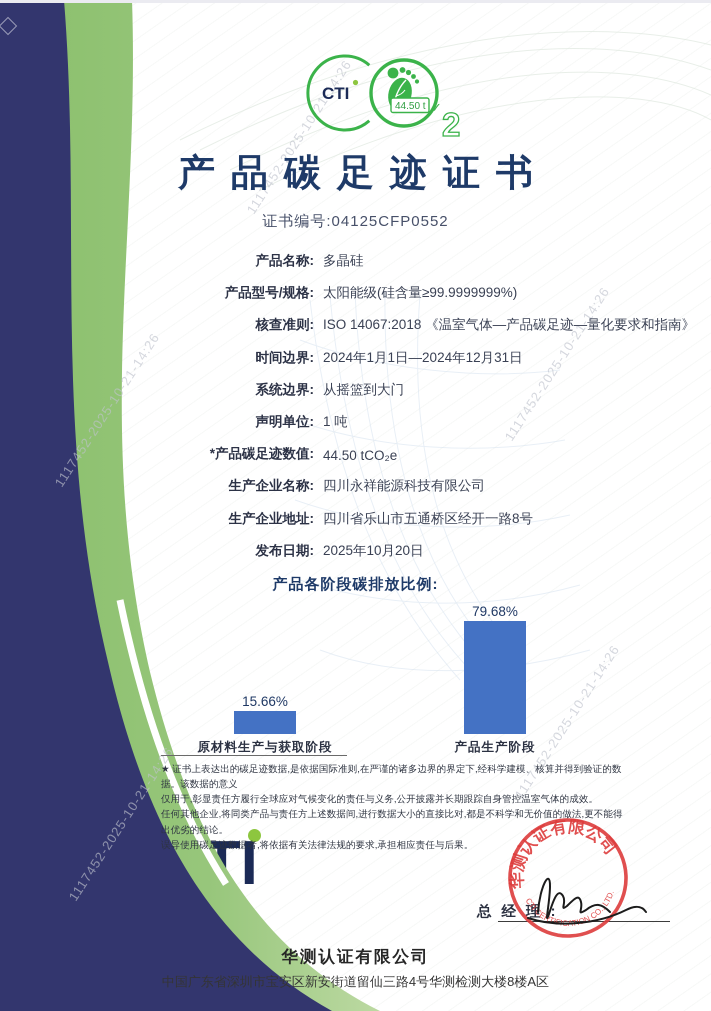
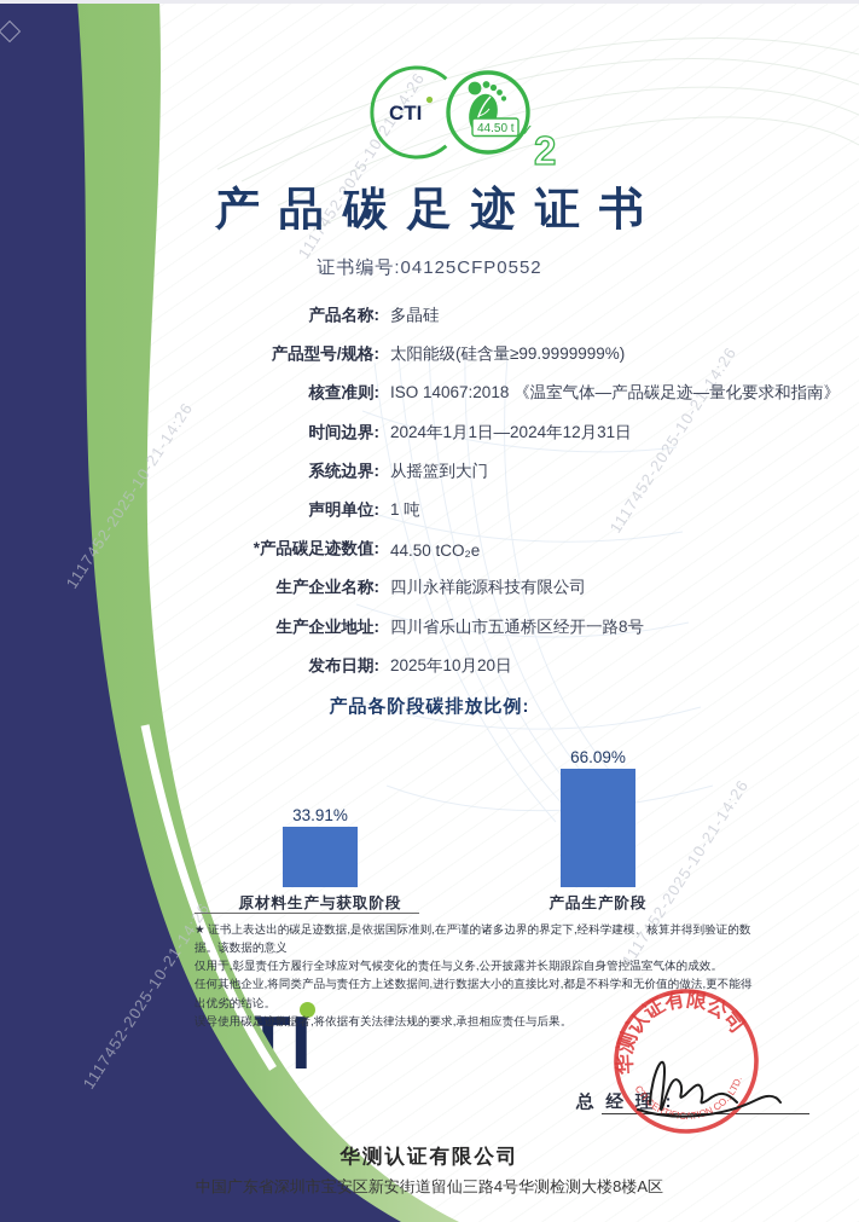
原材料生产与获取阶段: 15.66% -> 33.91%
产品生产阶段: 79.68% -> 66.09%
